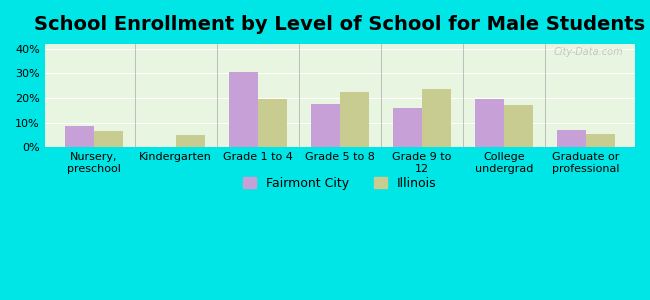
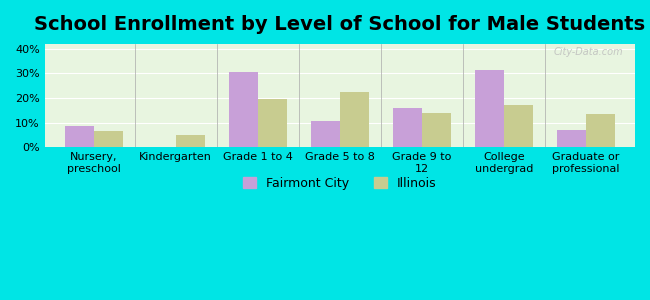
Fairmont City/Grade 5 to 8: 17.5% -> 10.5%
Illinois/Grade 9 to 12: 23.5% -> 14.0%
Fairmont City/College undergrad: 19.5% -> 31.5%
Illinois/Graduate or professional: 5.5% -> 13.5%
